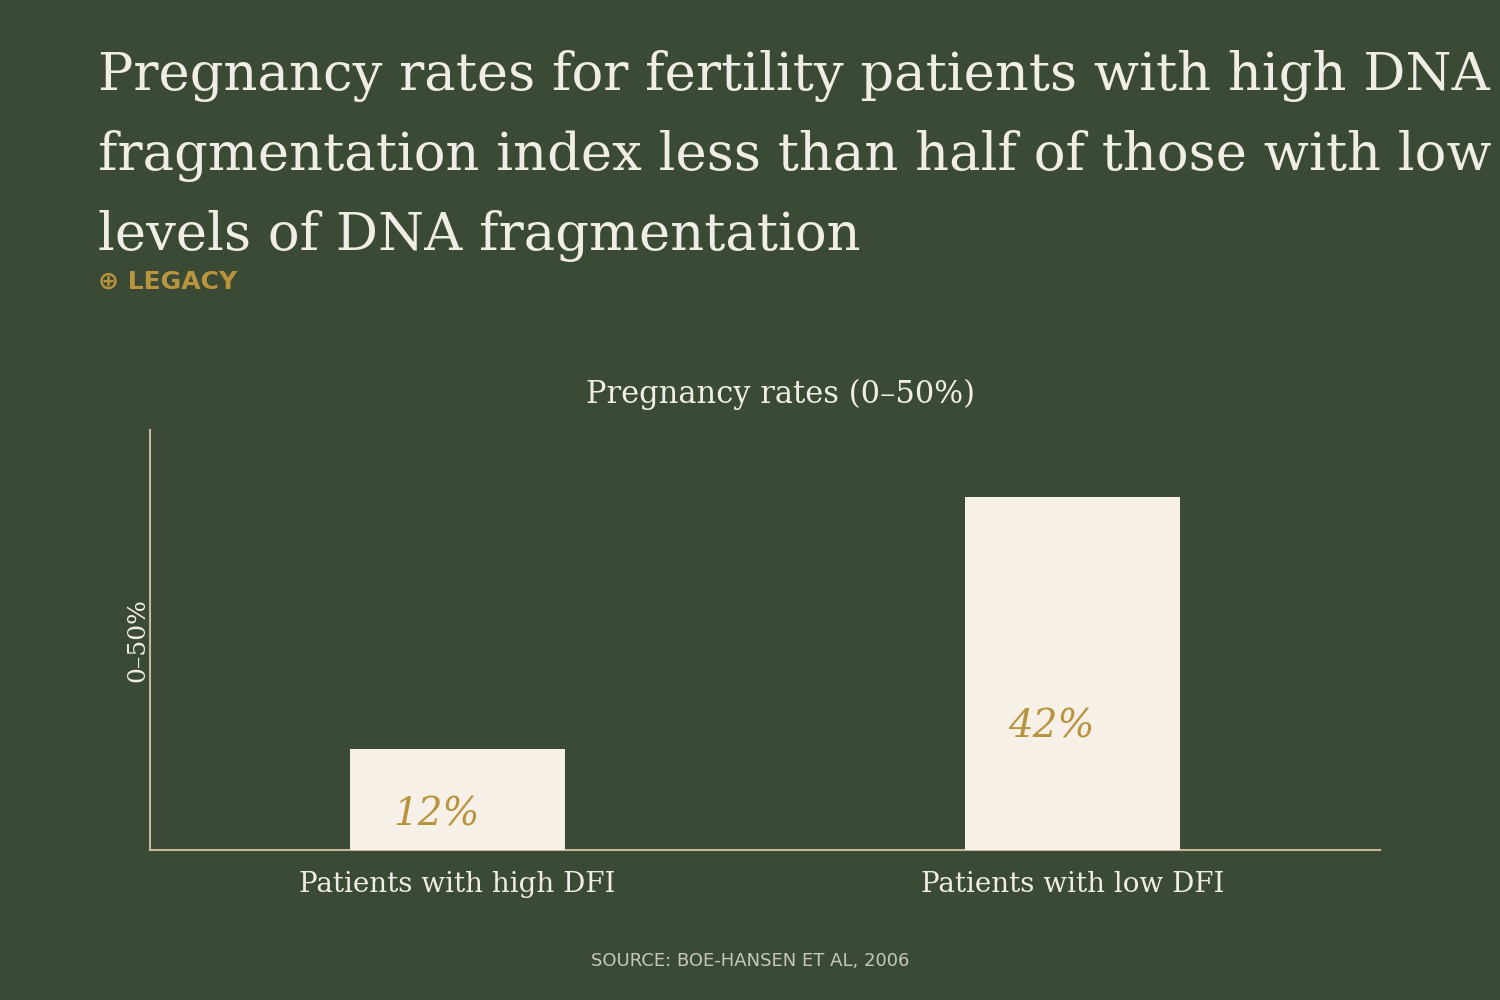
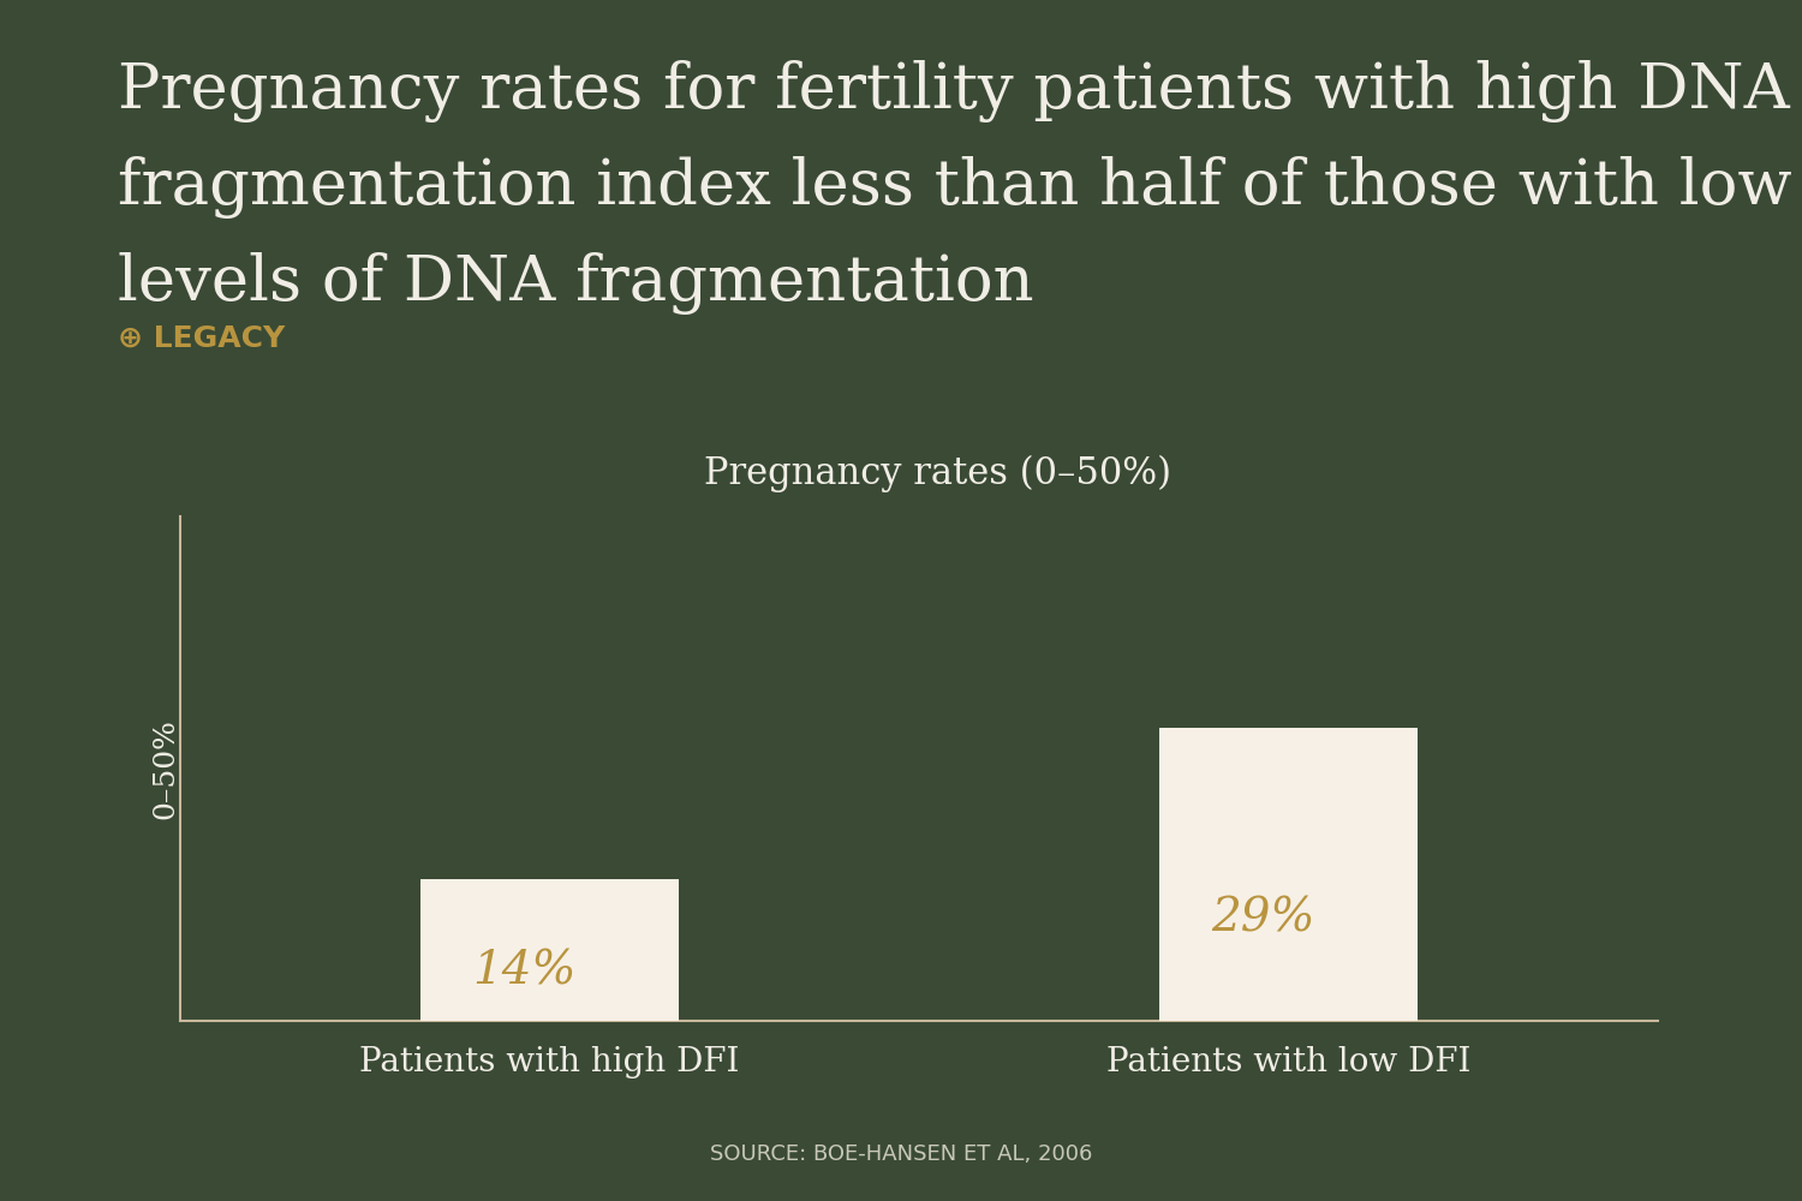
Patients with high DFI: 12% -> 14%
Patients with low DFI: 42% -> 29%
